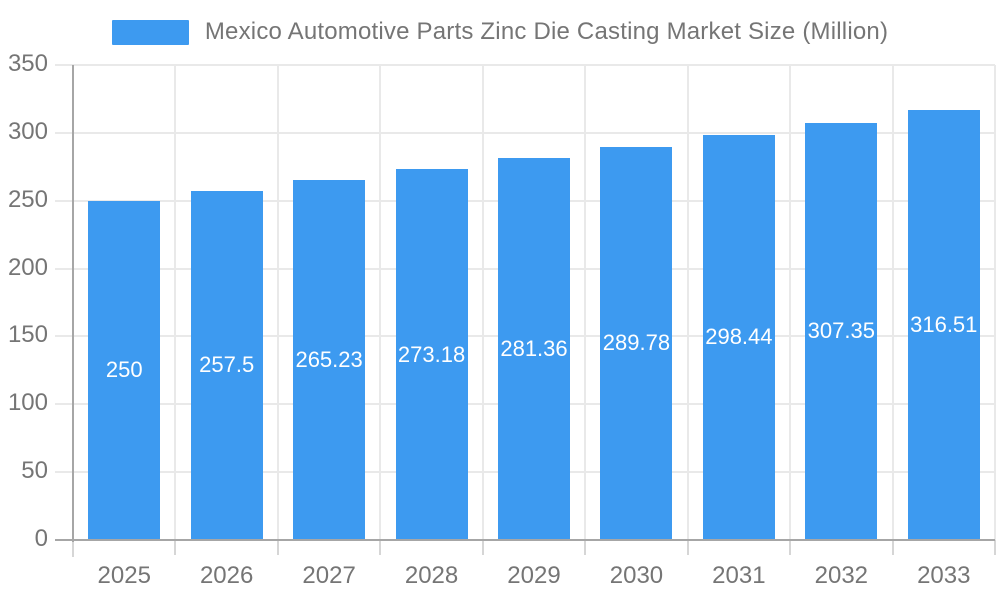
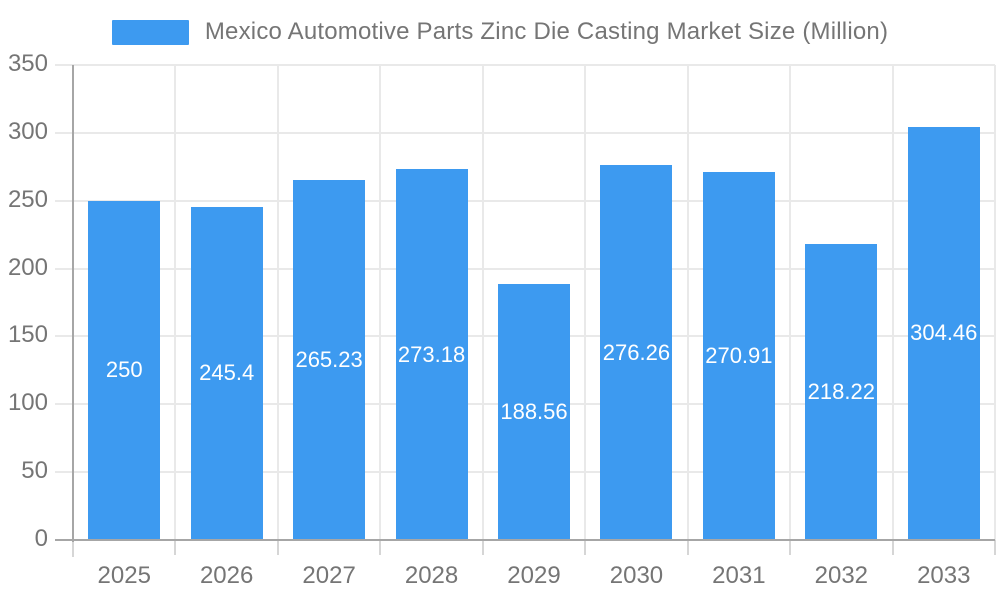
2026: 257.5 -> 245.4
2029: 281.36 -> 188.56
2030: 289.78 -> 276.26
2031: 298.44 -> 270.91
2032: 307.35 -> 218.22
2033: 316.51 -> 304.46
